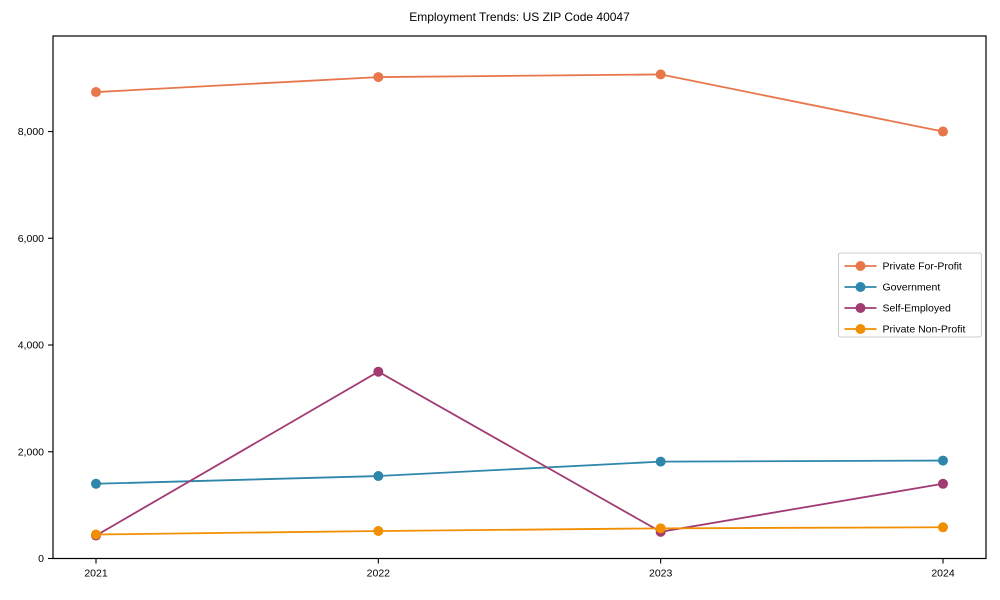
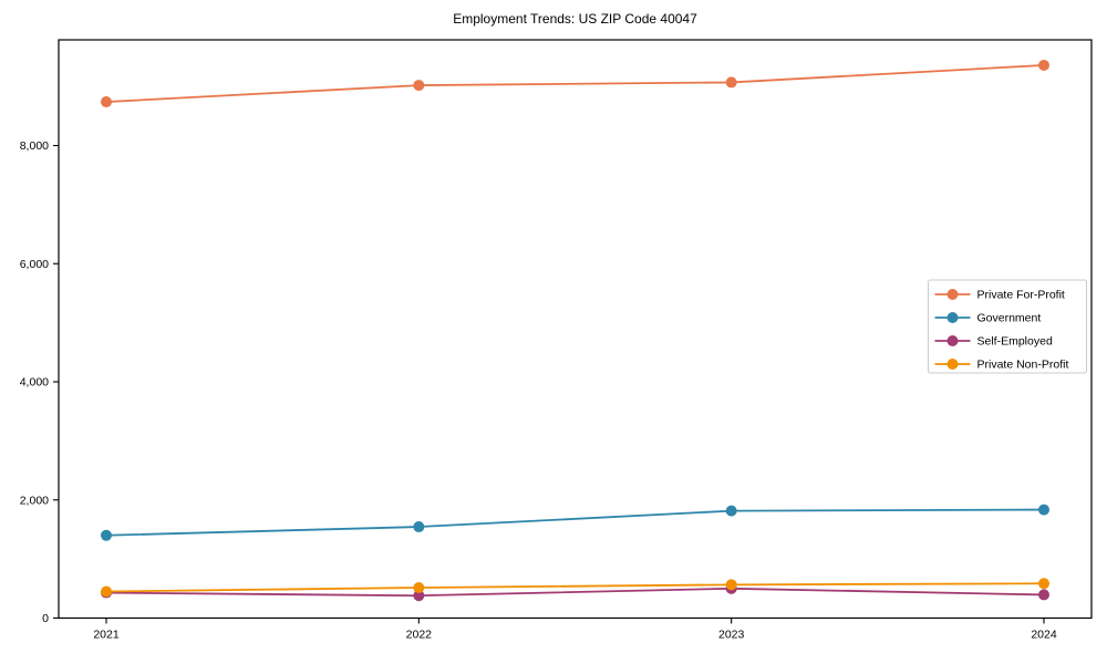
Self-Employed/2022: 3500 -> 400
Private For-Profit/2024: 8000 -> 9400
Self-Employed/2024: 1400 -> 400
